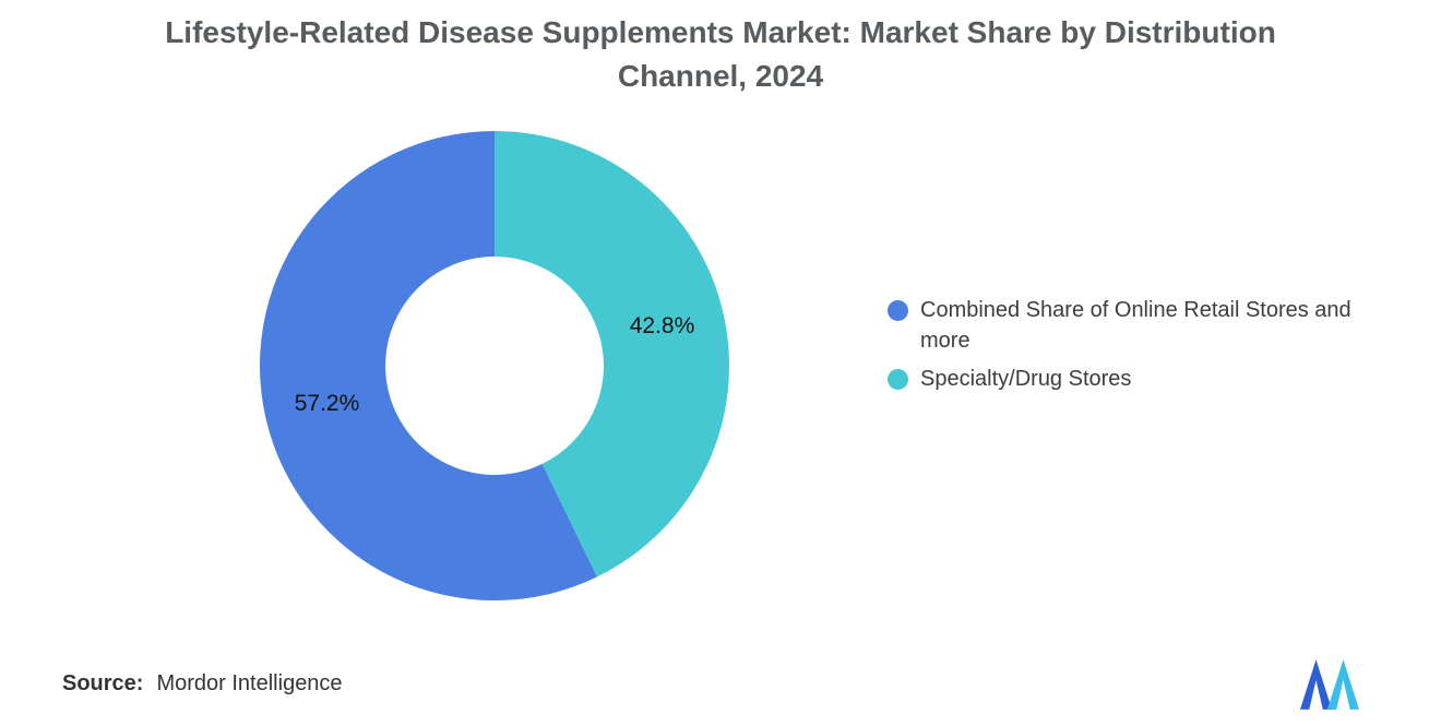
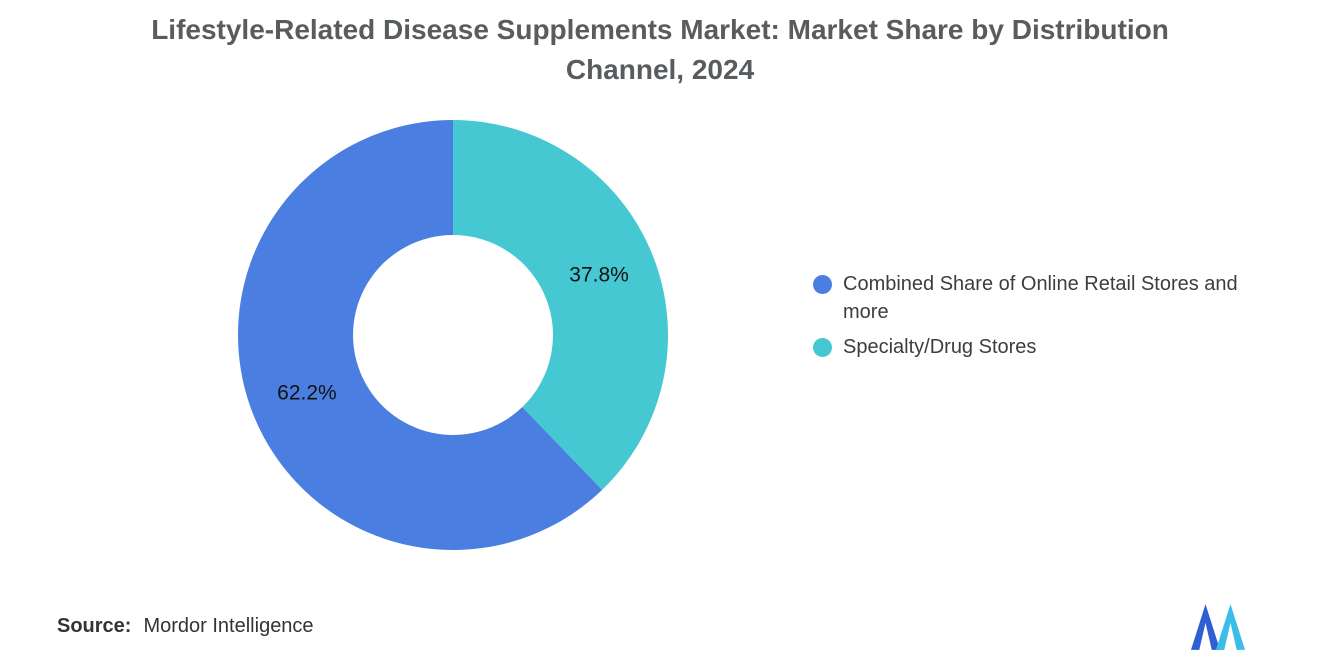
Combined Share of Online Retail Stores and more: 57.2% -> 62.2%
Specialty/Drug Stores: 42.8% -> 37.8%
